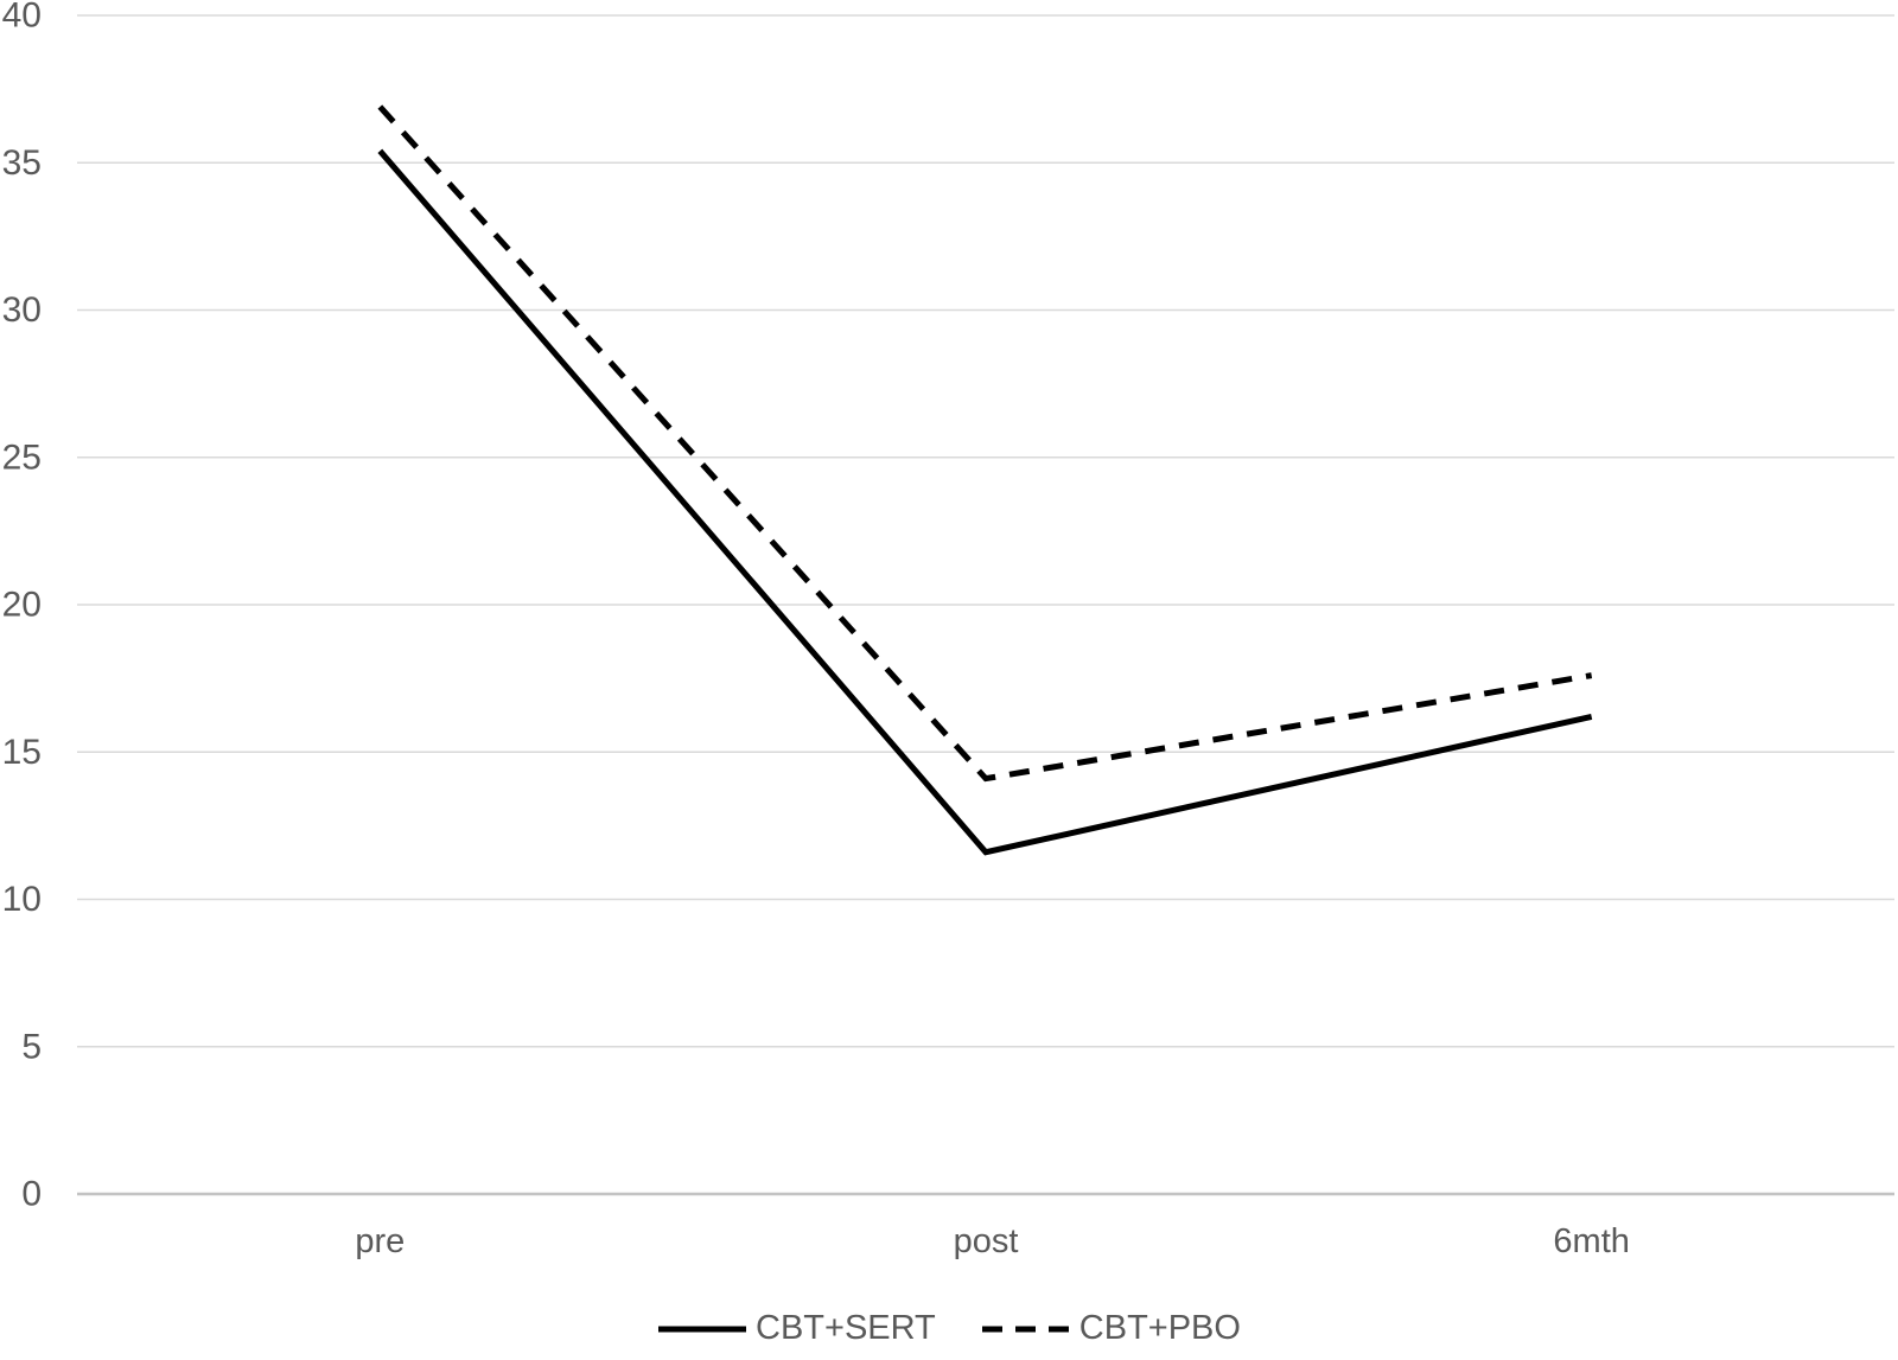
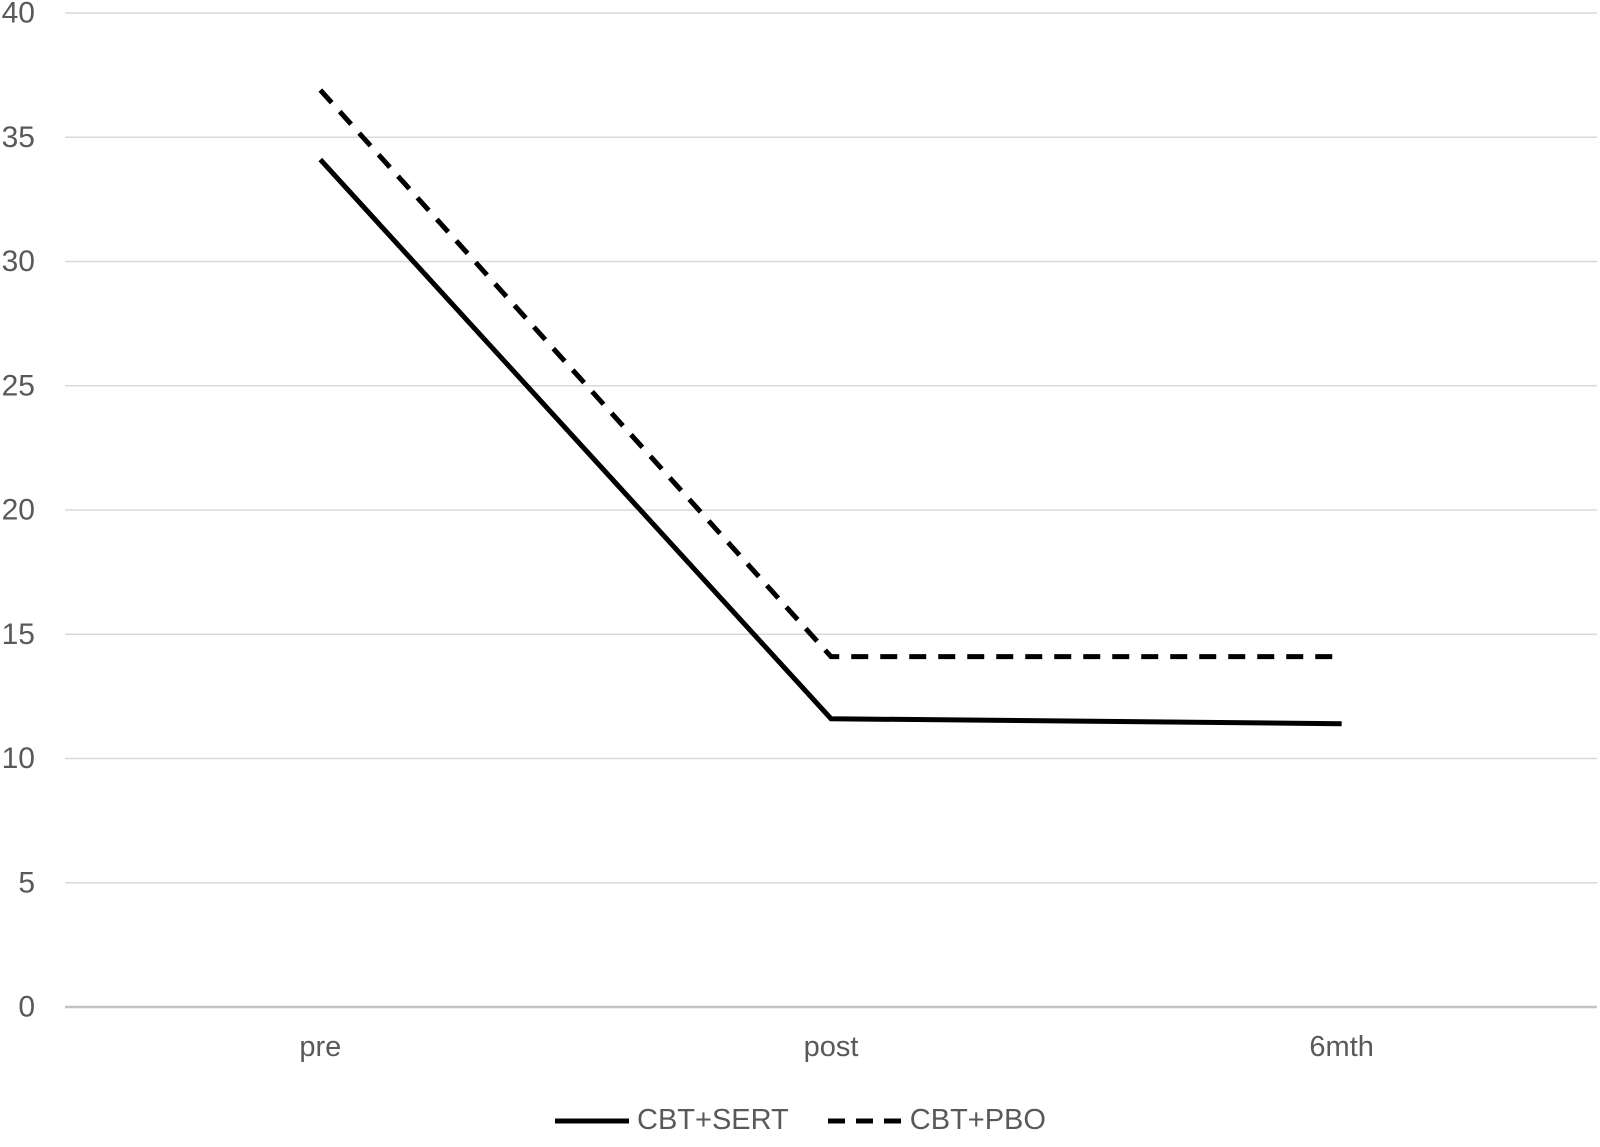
CBT+SERT/pre: 35.4 -> 34.1
CBT+SERT/6mth: 16.2 -> 11.4
CBT+PBO/6mth: 17.6 -> 14.1
